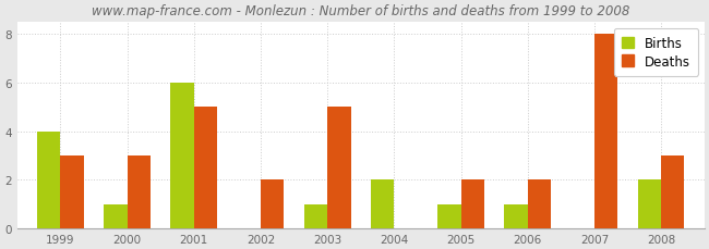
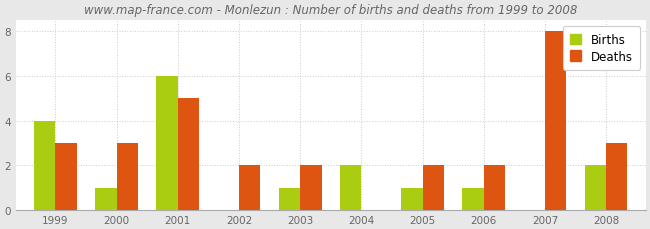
Deaths/2003: 5 -> 2
